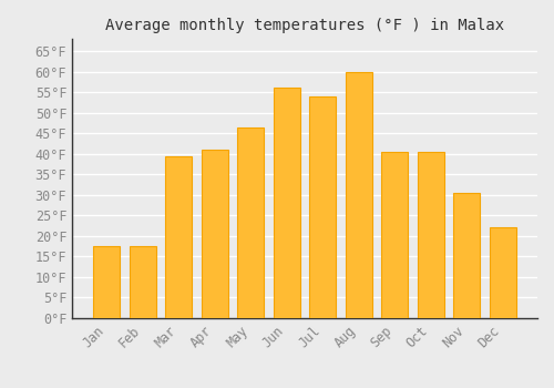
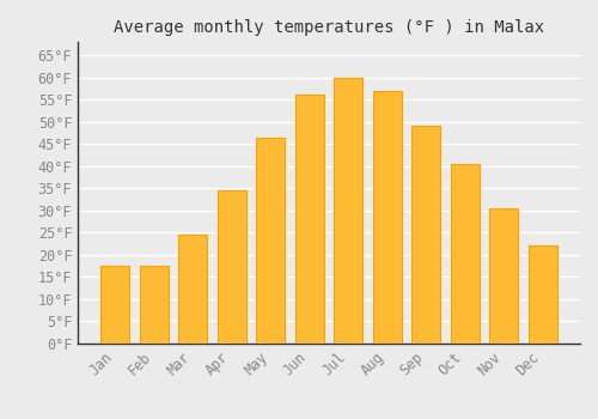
Mar: 39.5°F -> 24.5°F
Apr: 41.0°F -> 34.5°F
Jul: 54.0°F -> 60.0°F
Aug: 60.0°F -> 57.0°F
Sep: 40.5°F -> 49.0°F
